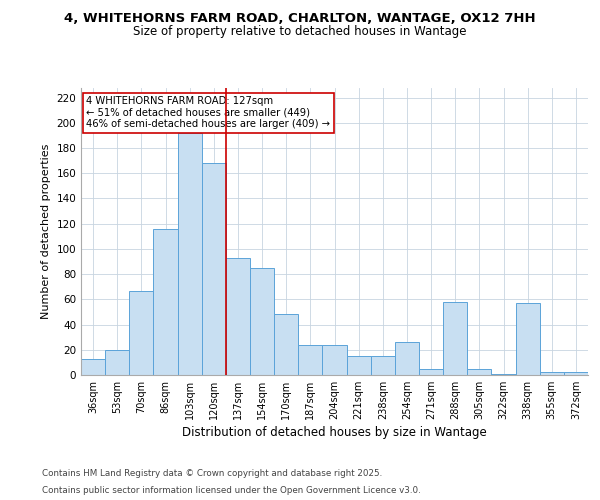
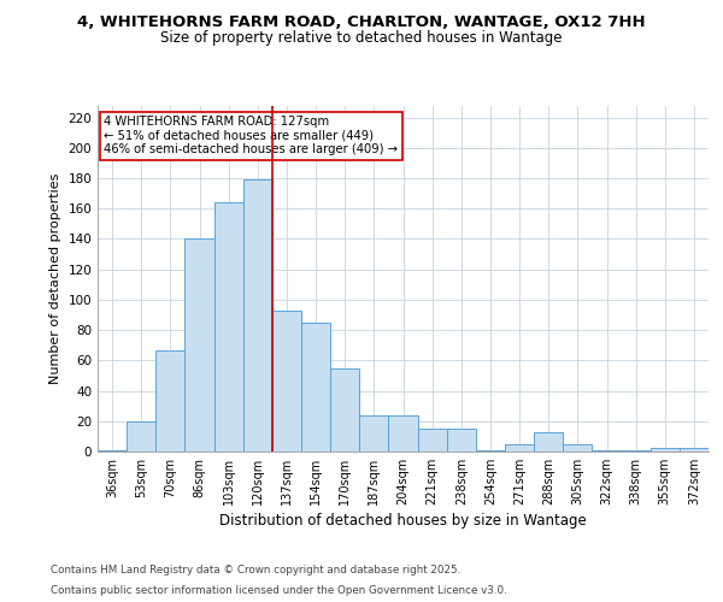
36sqm: 13 -> 1
86sqm: 116 -> 140
103sqm: 192 -> 164
120sqm: 168 -> 179
170sqm: 48 -> 55
254sqm: 26 -> 1
288sqm: 58 -> 13
338sqm: 57 -> 1
